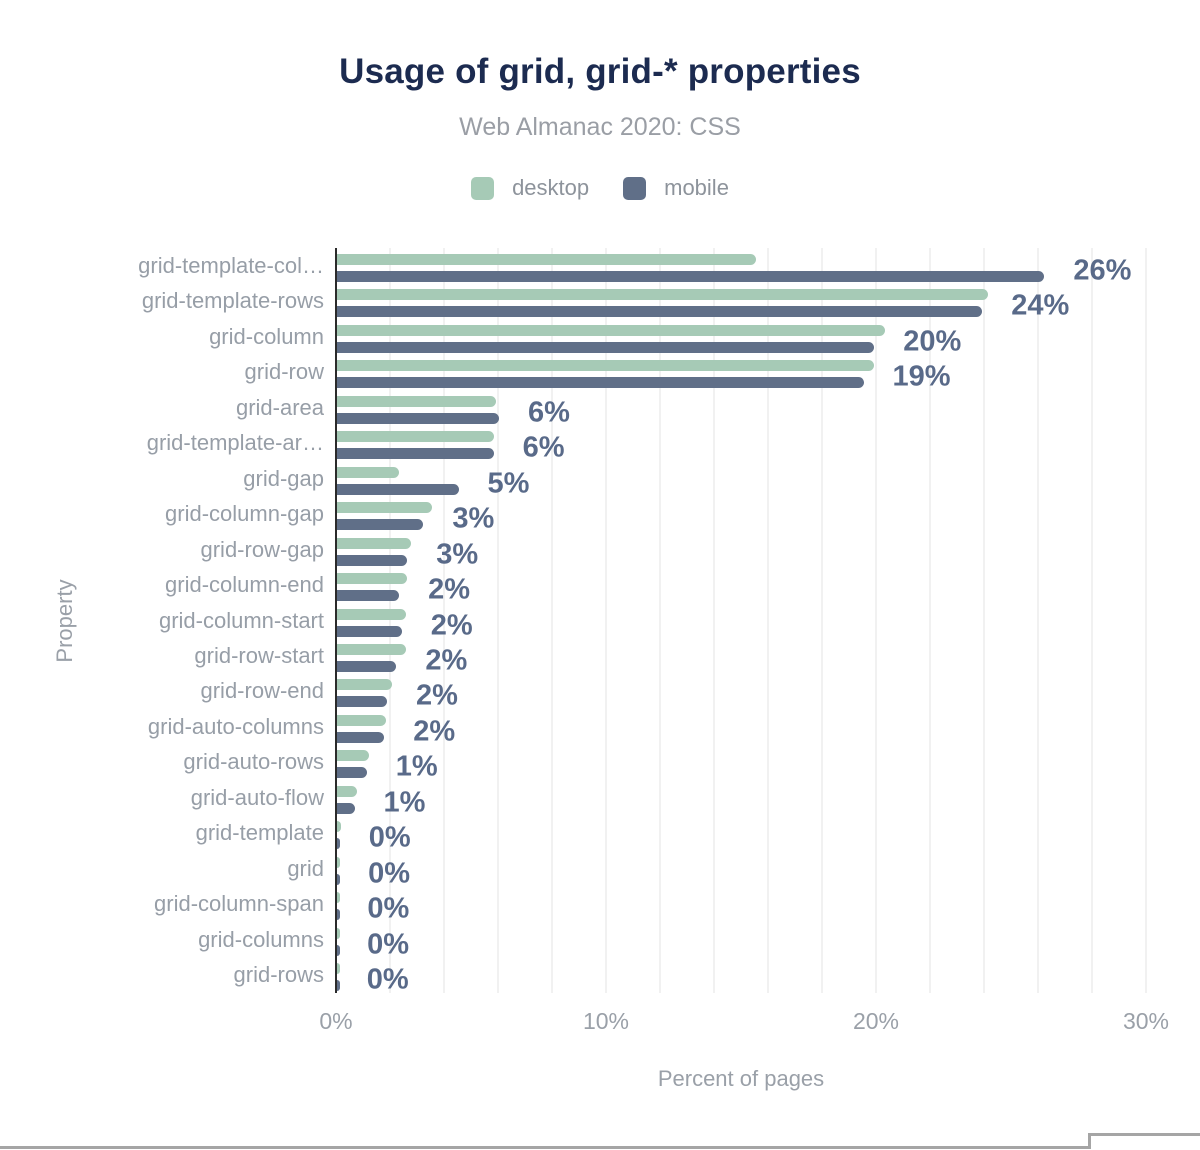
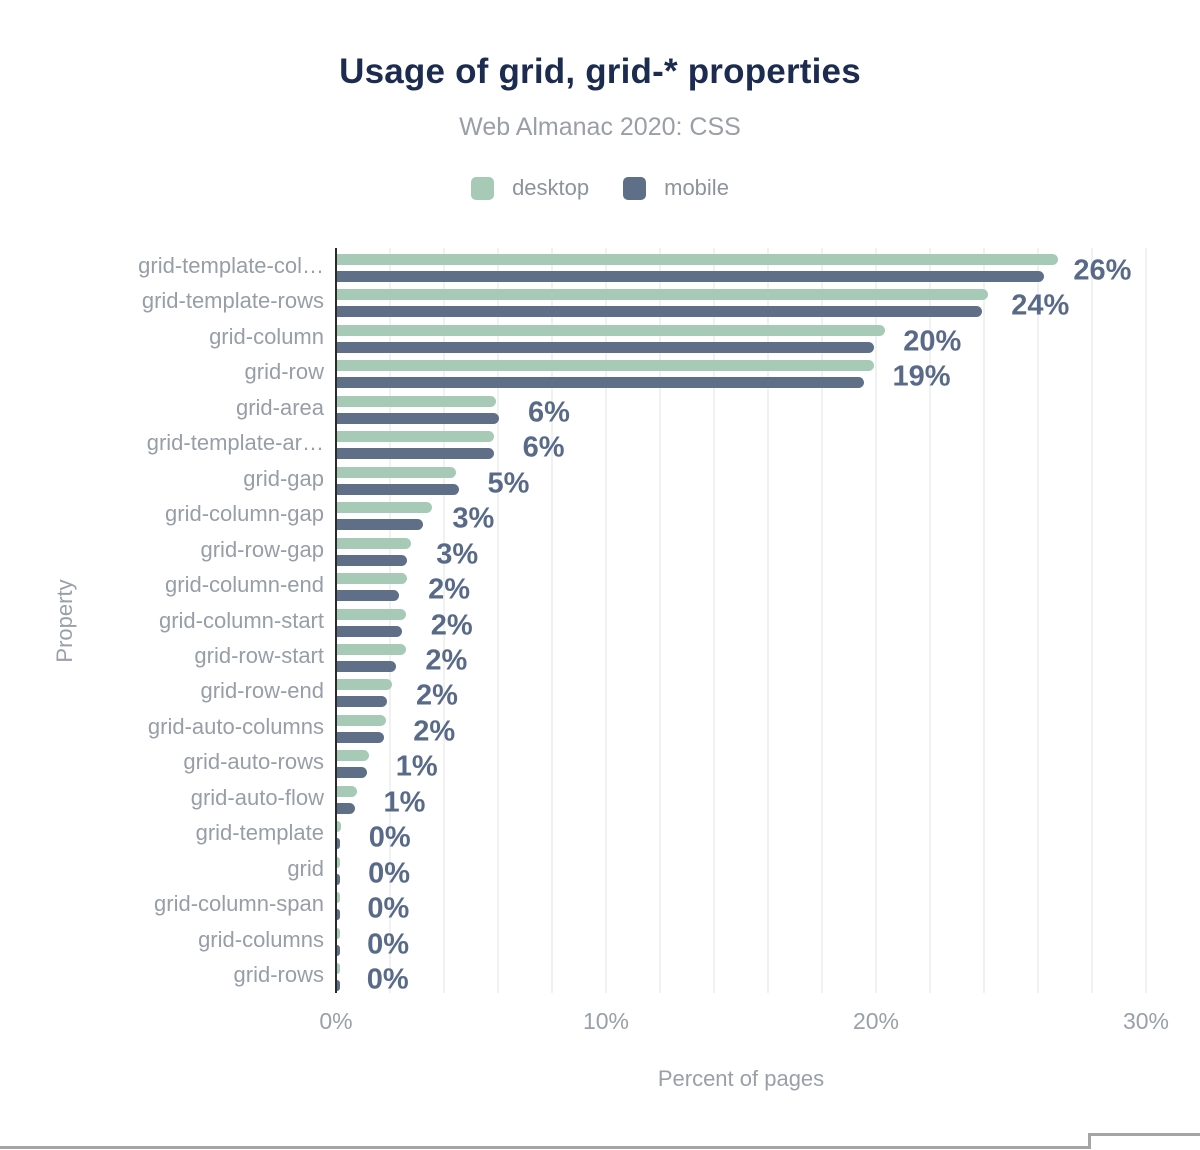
desktop/grid-template-col…: 15.5% -> 26.7%
desktop/grid-gap: 2.3% -> 4.4%
